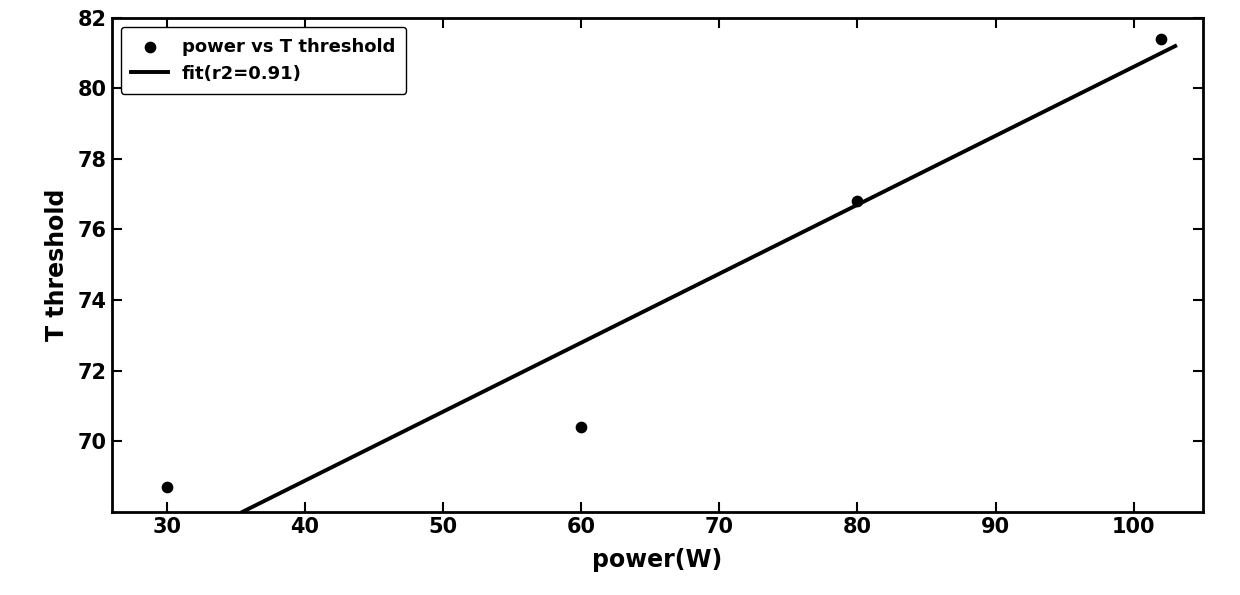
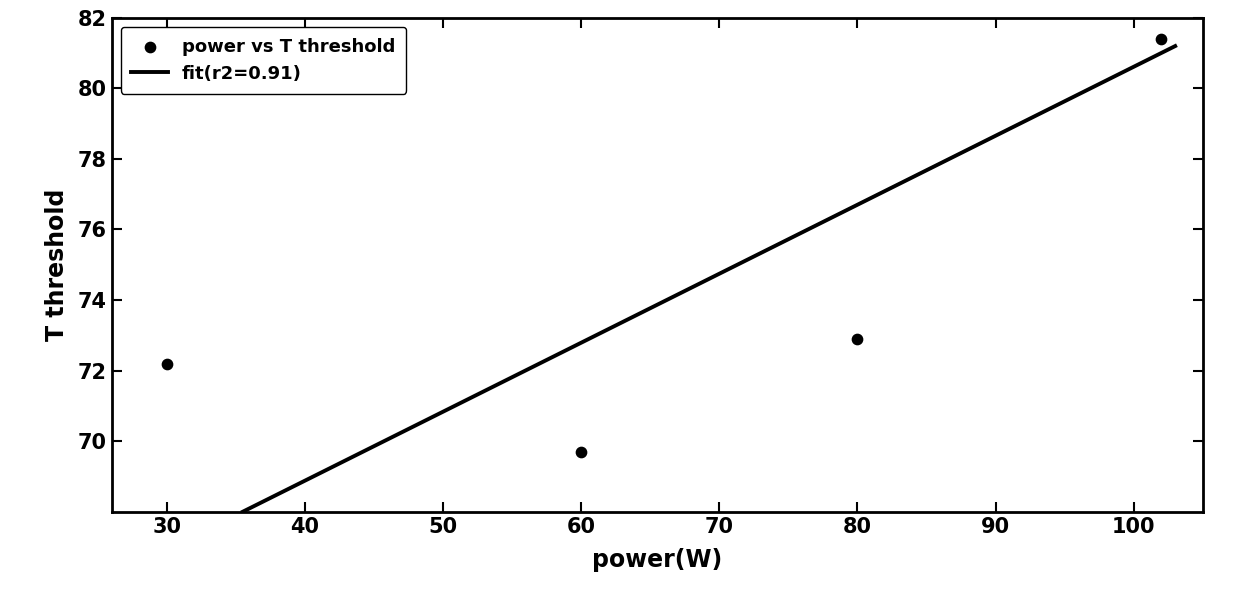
30: 68.7 -> 72.2
60: 70.4 -> 69.7
80: 76.8 -> 72.9
